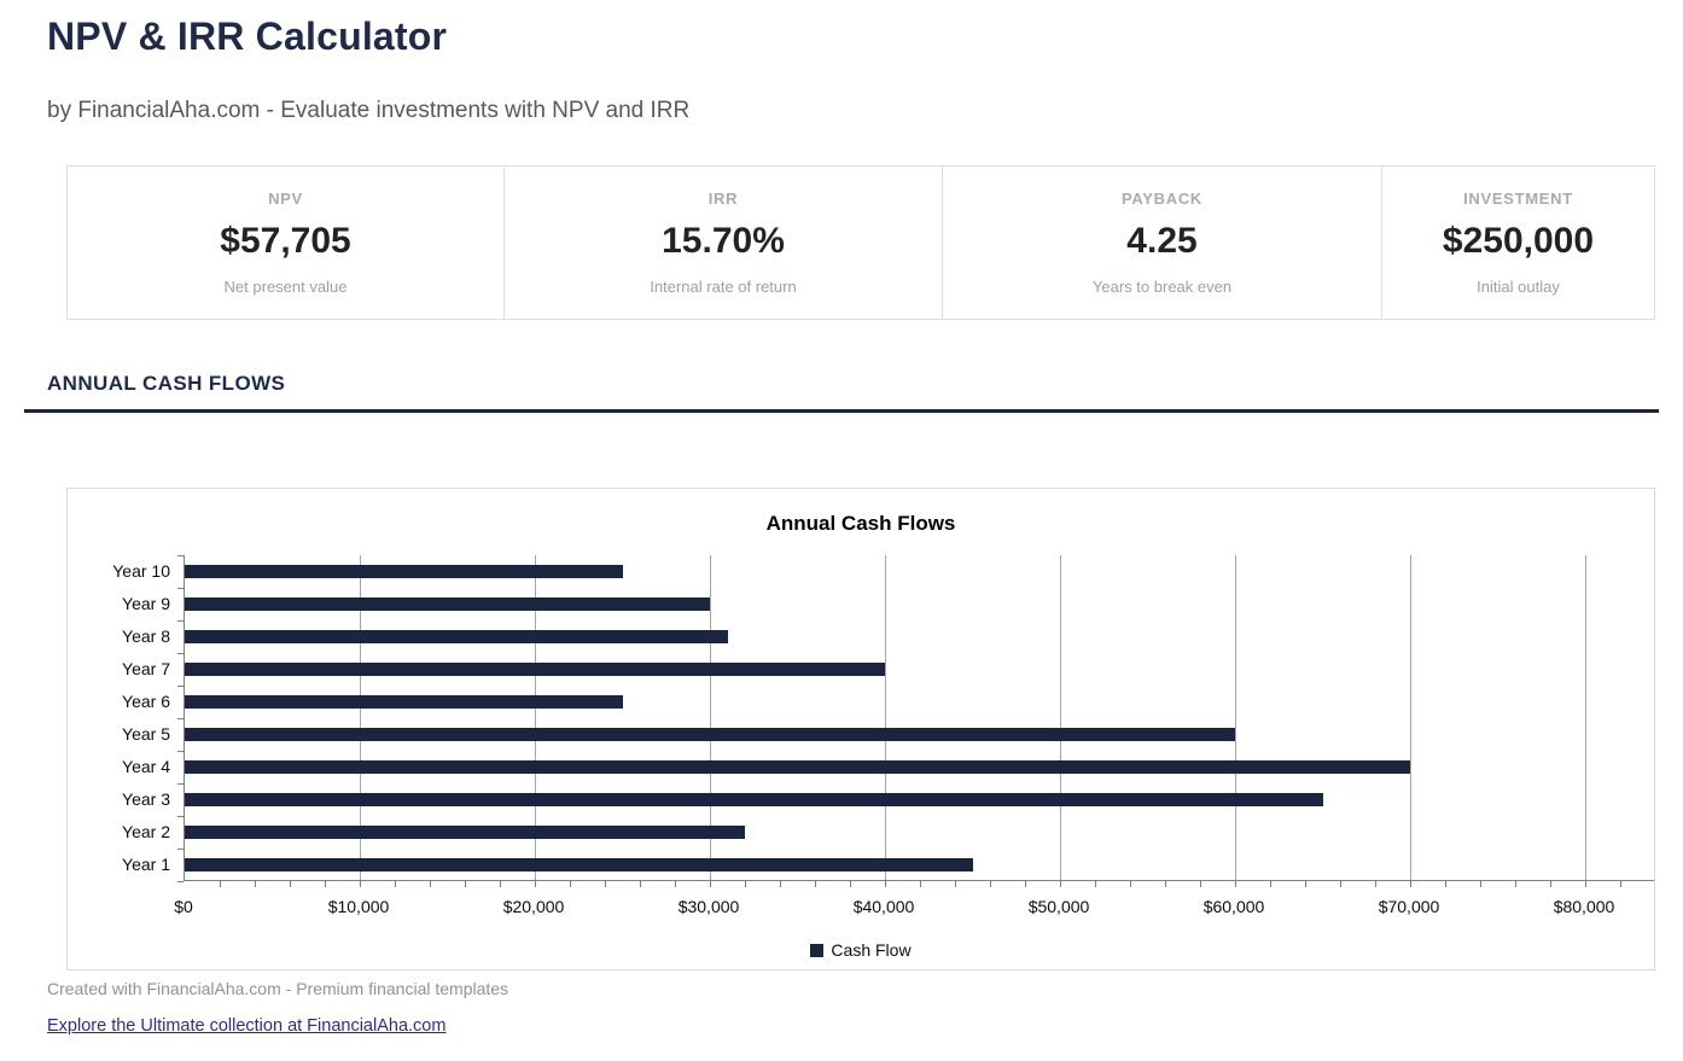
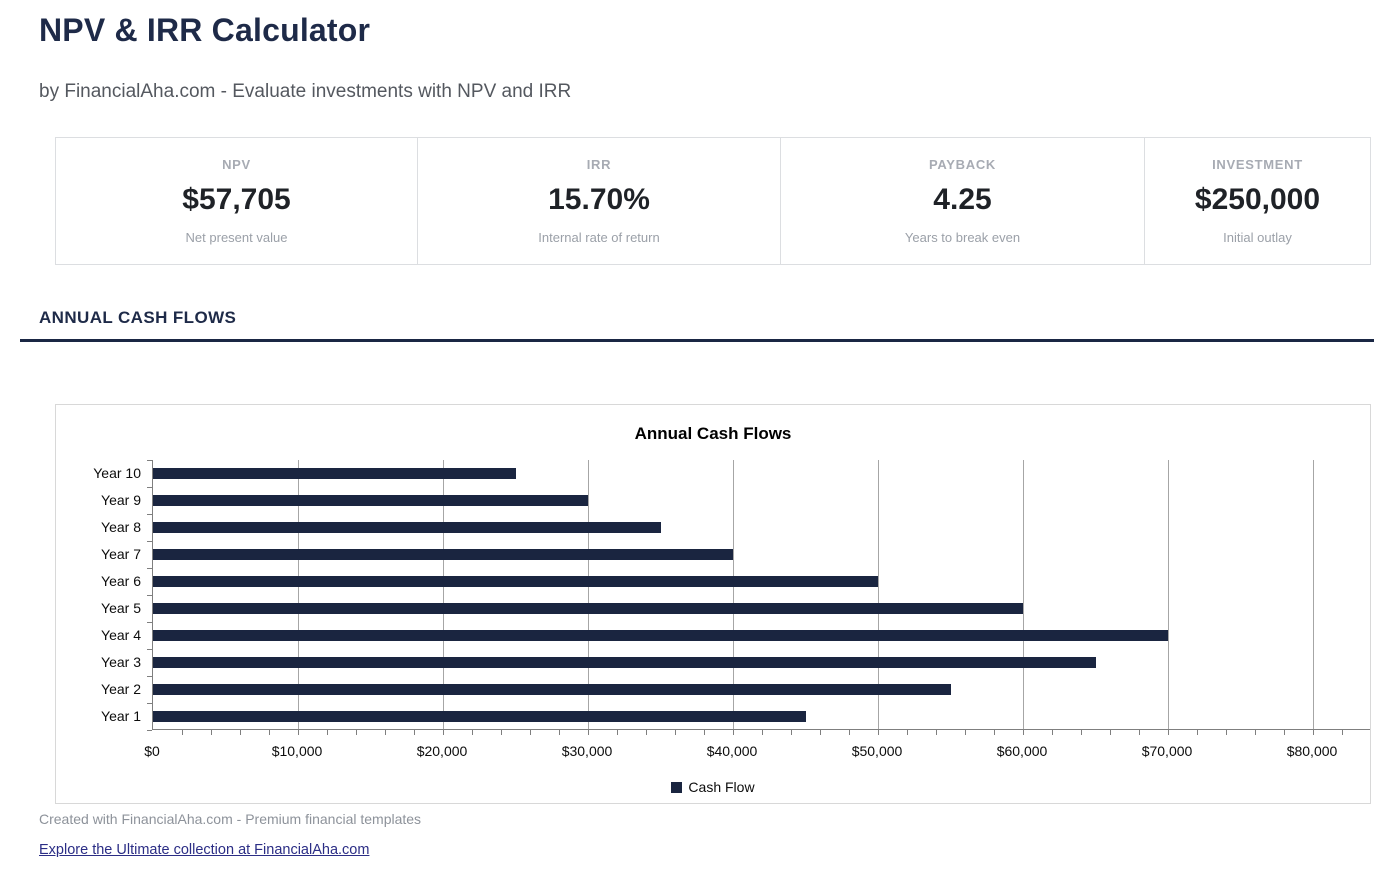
Year 2: $32000 -> $55000
Year 6: $25000 -> $50000
Year 8: $31000 -> $35000
